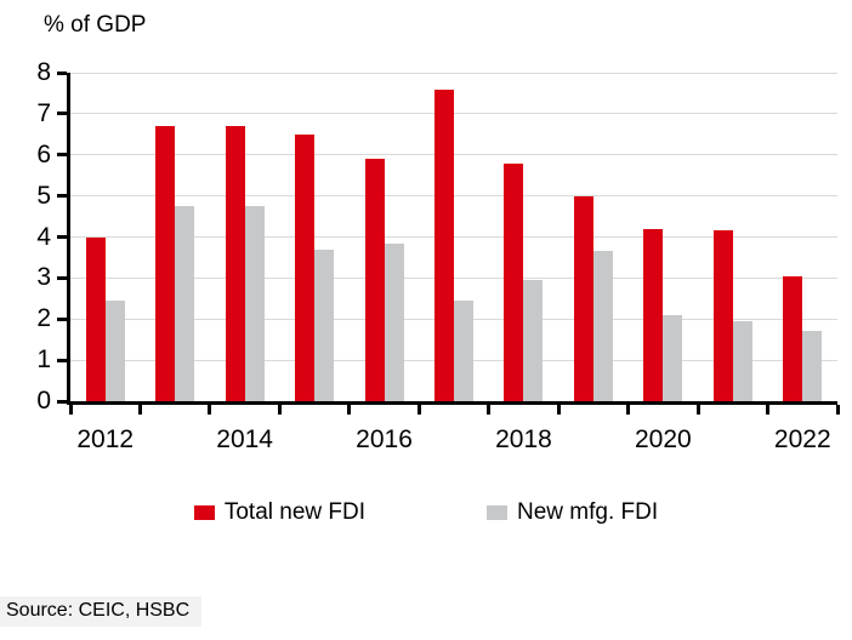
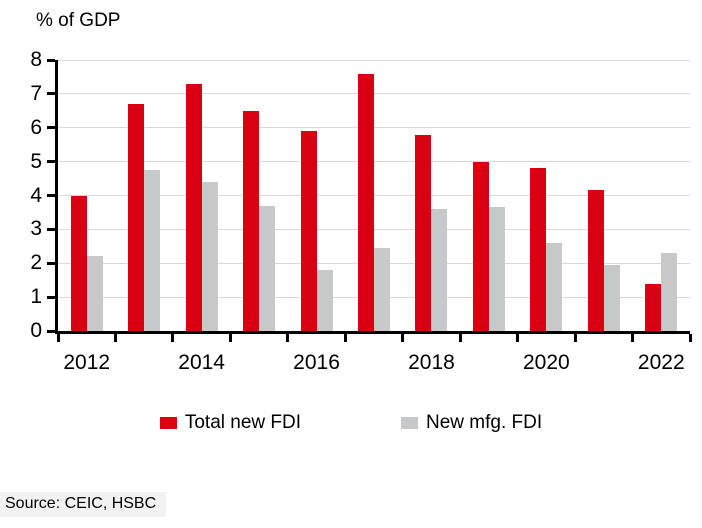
New mfg. FDI/2012: 2.5 -> 2.2
Total new FDI/2014: 6.7 -> 7.3
New mfg. FDI/2014: 4.8 -> 4.4
New mfg. FDI/2016: 3.9 -> 1.8
New mfg. FDI/2018: 3.0 -> 3.6
Total new FDI/2020: 4.2 -> 4.8
New mfg. FDI/2020: 2.1 -> 2.6
Total new FDI/2022: 3.0 -> 1.4
New mfg. FDI/2022: 1.7 -> 2.3
